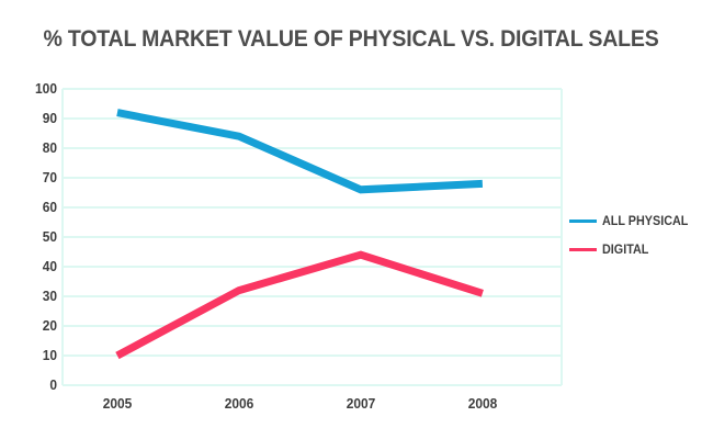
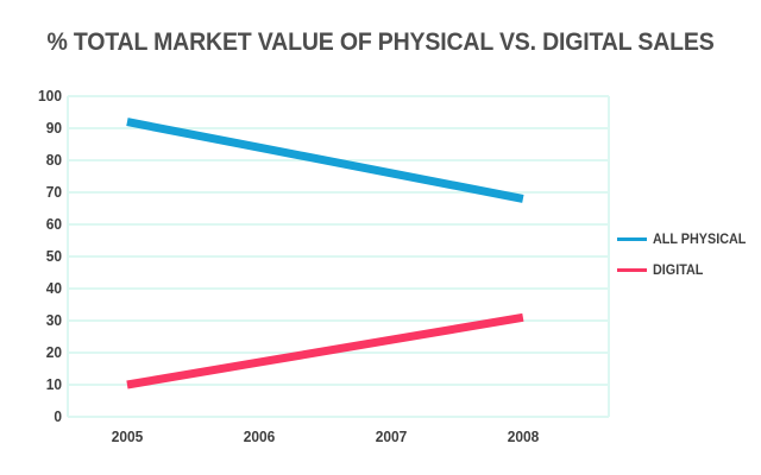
DIGITAL/2006: 32 -> 17
ALL PHYSICAL/2007: 66 -> 76
DIGITAL/2007: 44 -> 24
